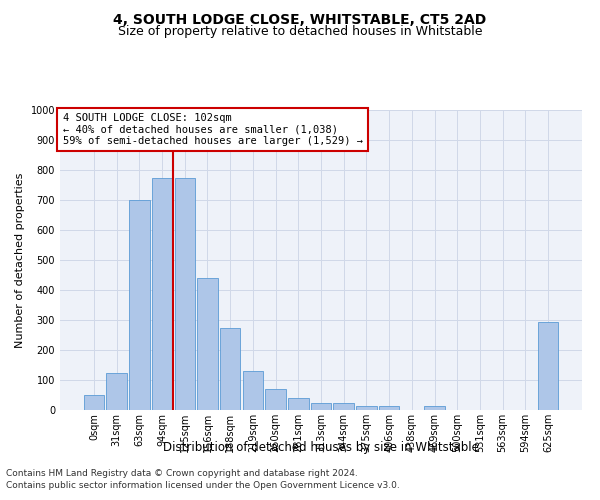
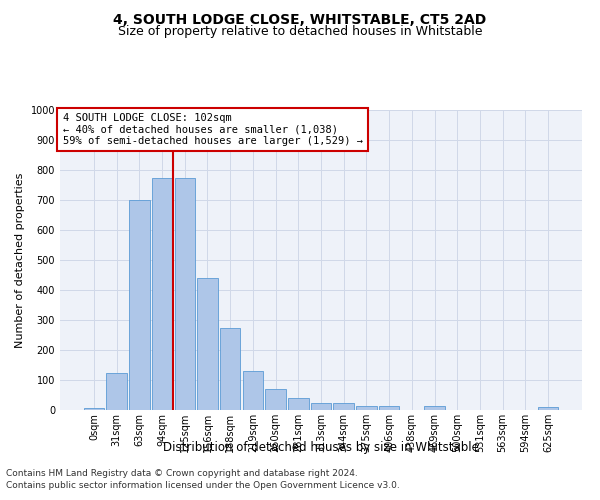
0sqm: 50 -> 8
625sqm: 295 -> 10
